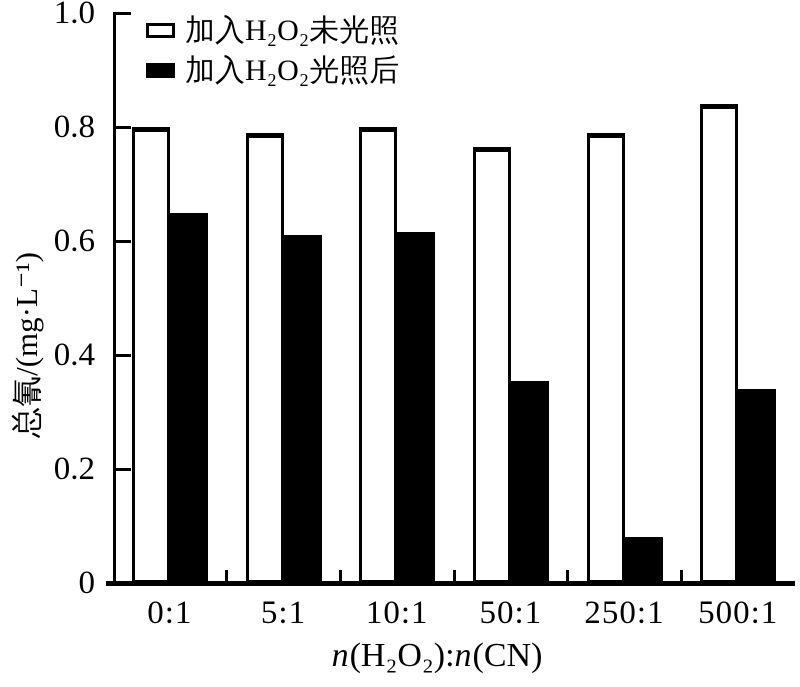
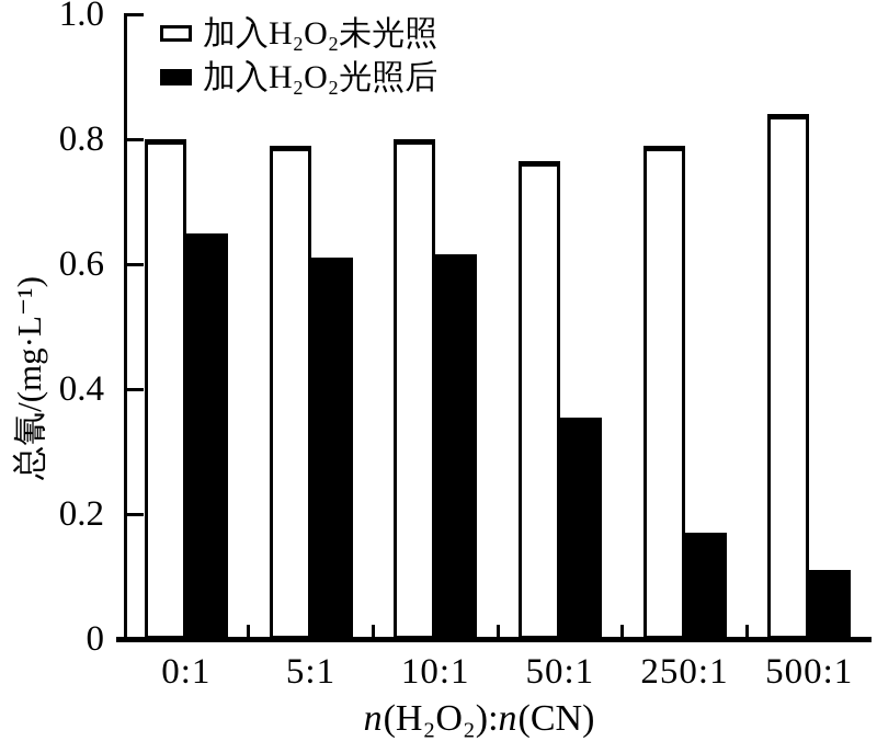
加入H₂O₂光照后/250:1: 0.08 -> 0.17
加入H₂O₂光照后/500:1: 0.34 -> 0.11
